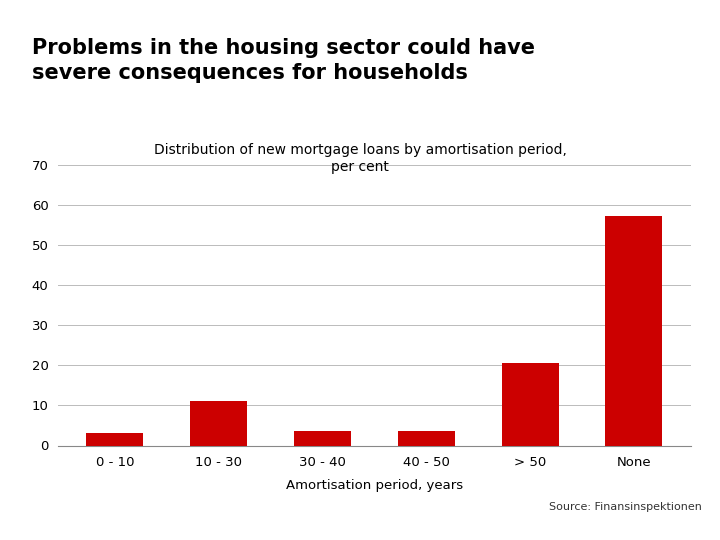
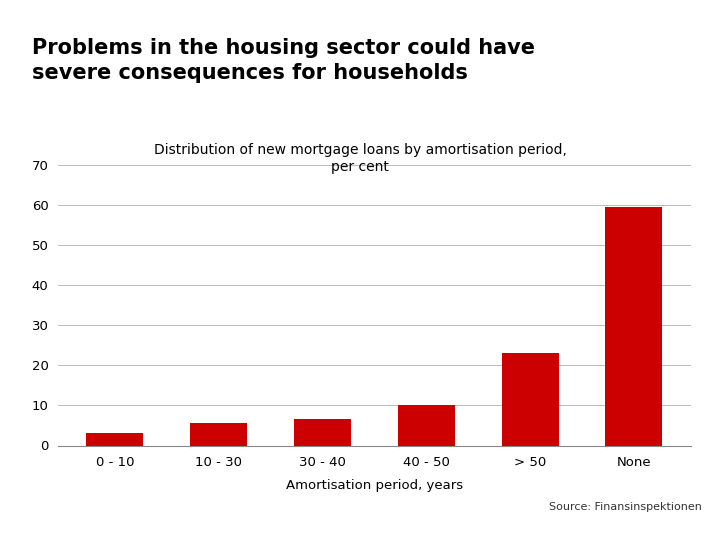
10 - 30: 11.2 -> 5.5
30 - 40: 3.5 -> 6.5
40 - 50: 3.5 -> 10.0
> 50: 20.5 -> 23.0
None: 57.2 -> 59.5
